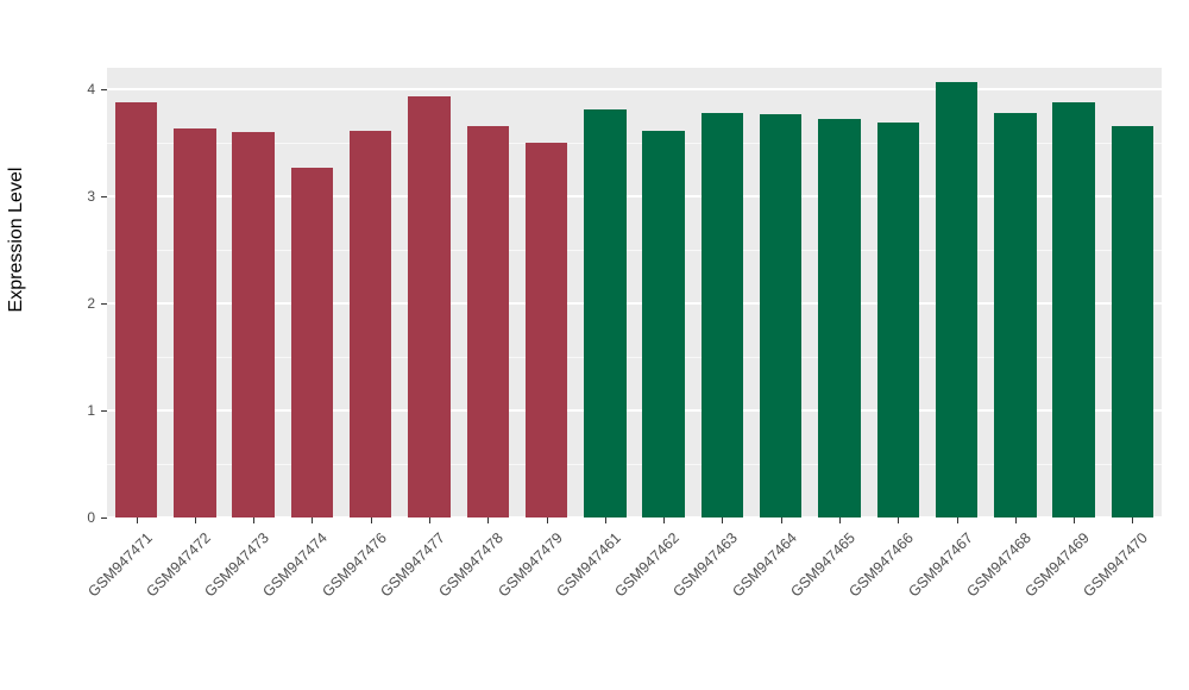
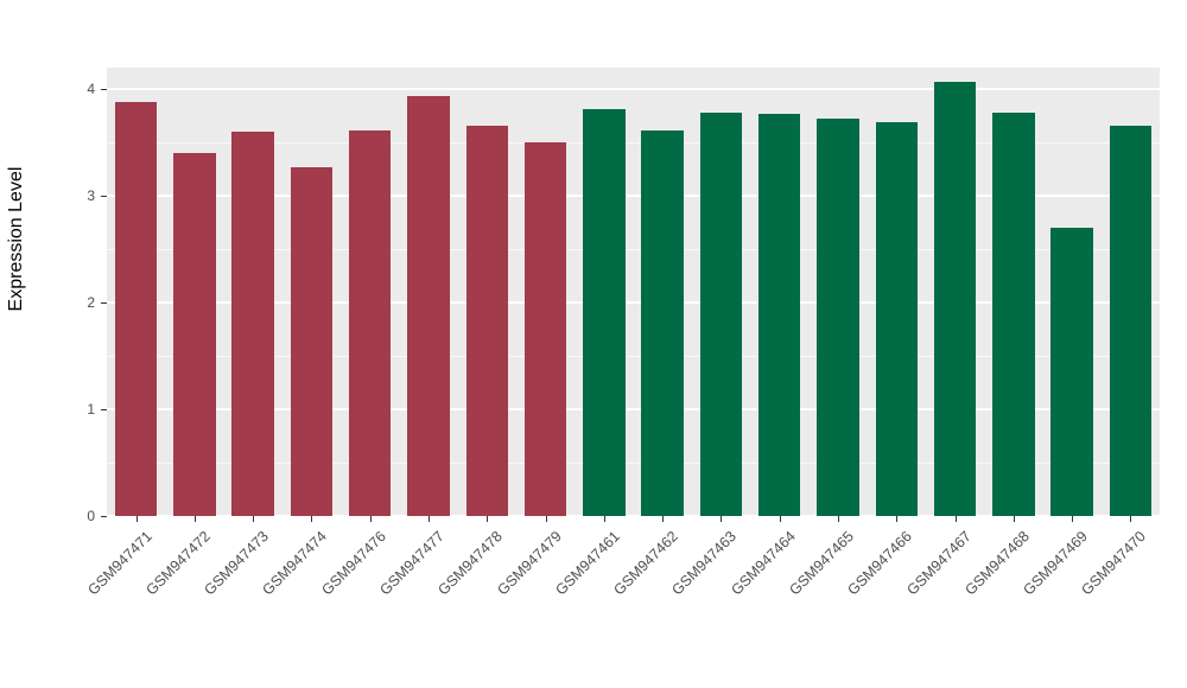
GSM947472: 3.6 -> 3.4
GSM947469: 3.9 -> 2.7
